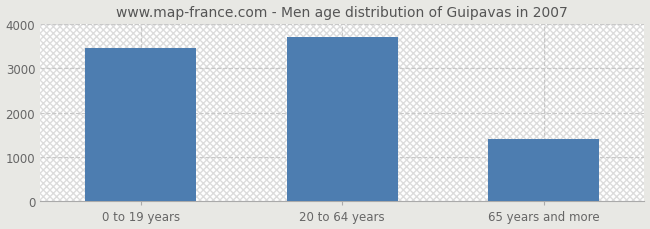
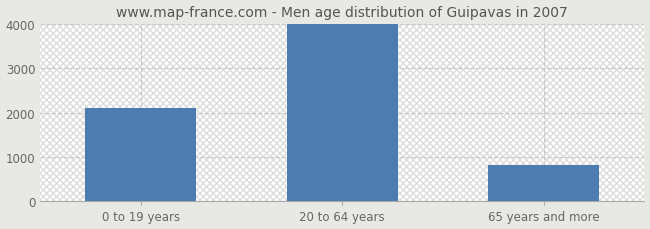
0 to 19 years: 3450 -> 2100
20 to 64 years: 3700 -> 4000
65 years and more: 1400 -> 820
